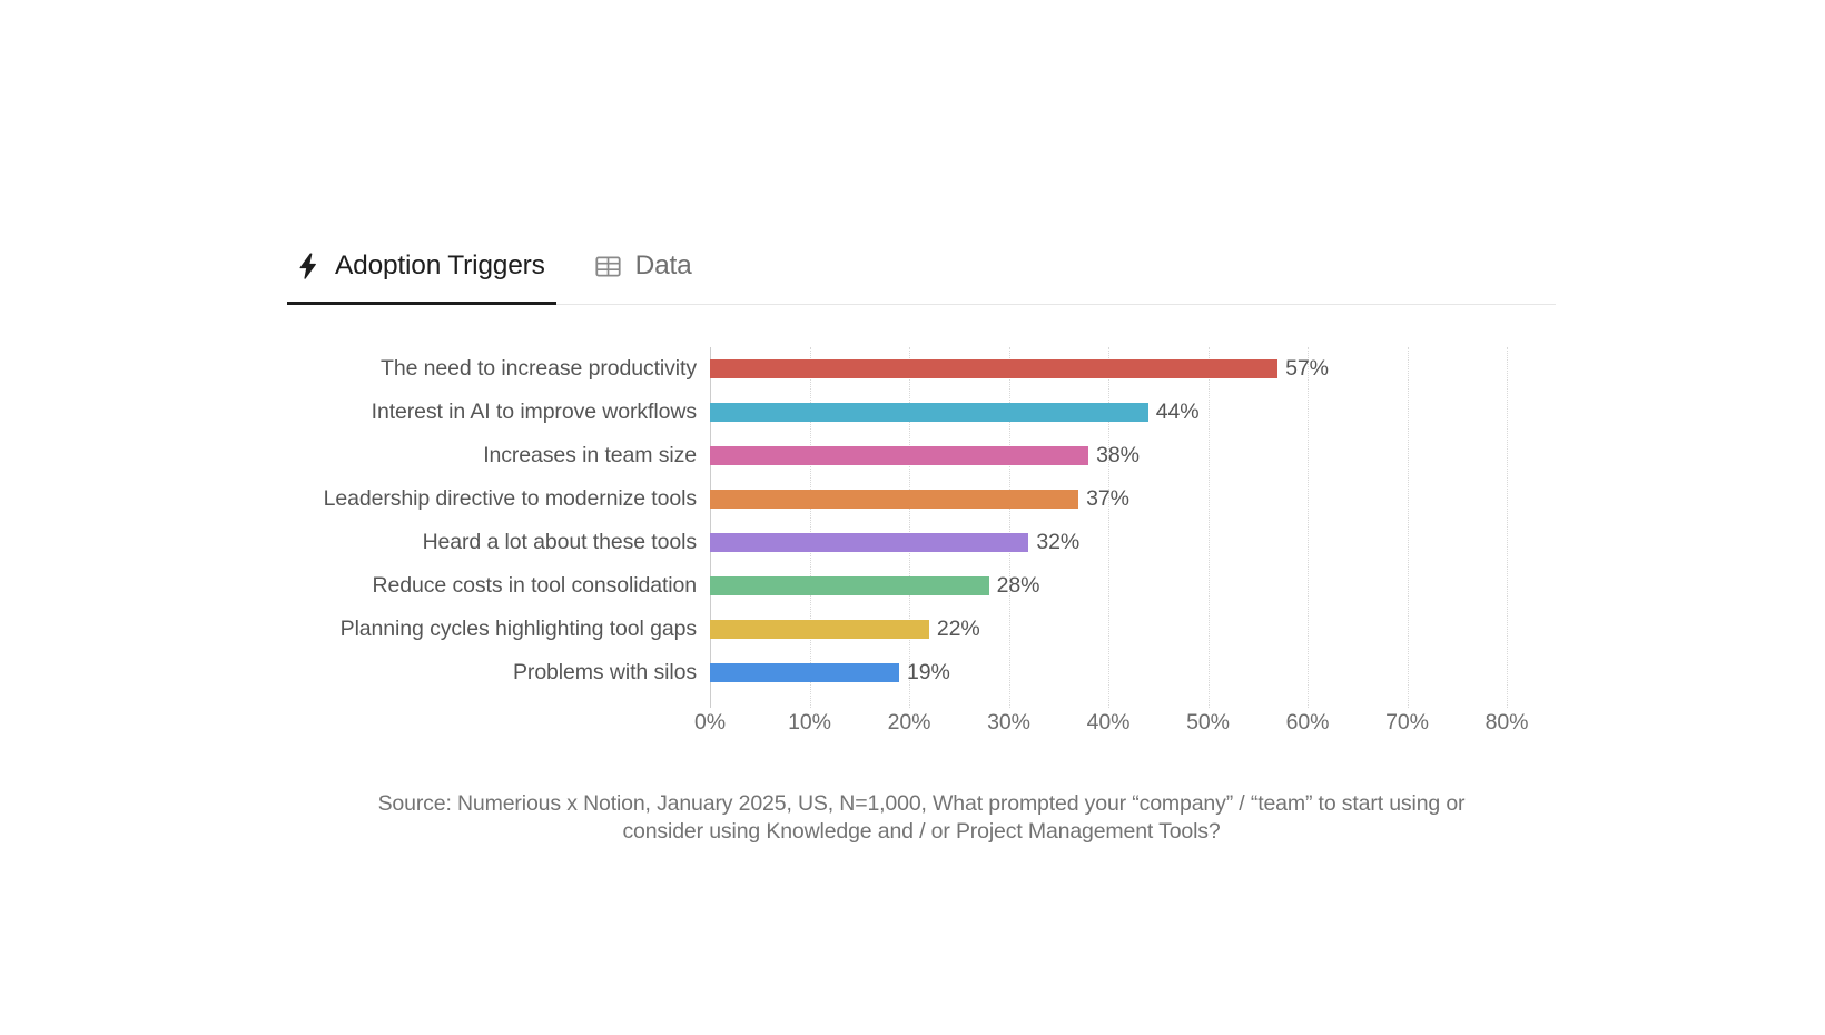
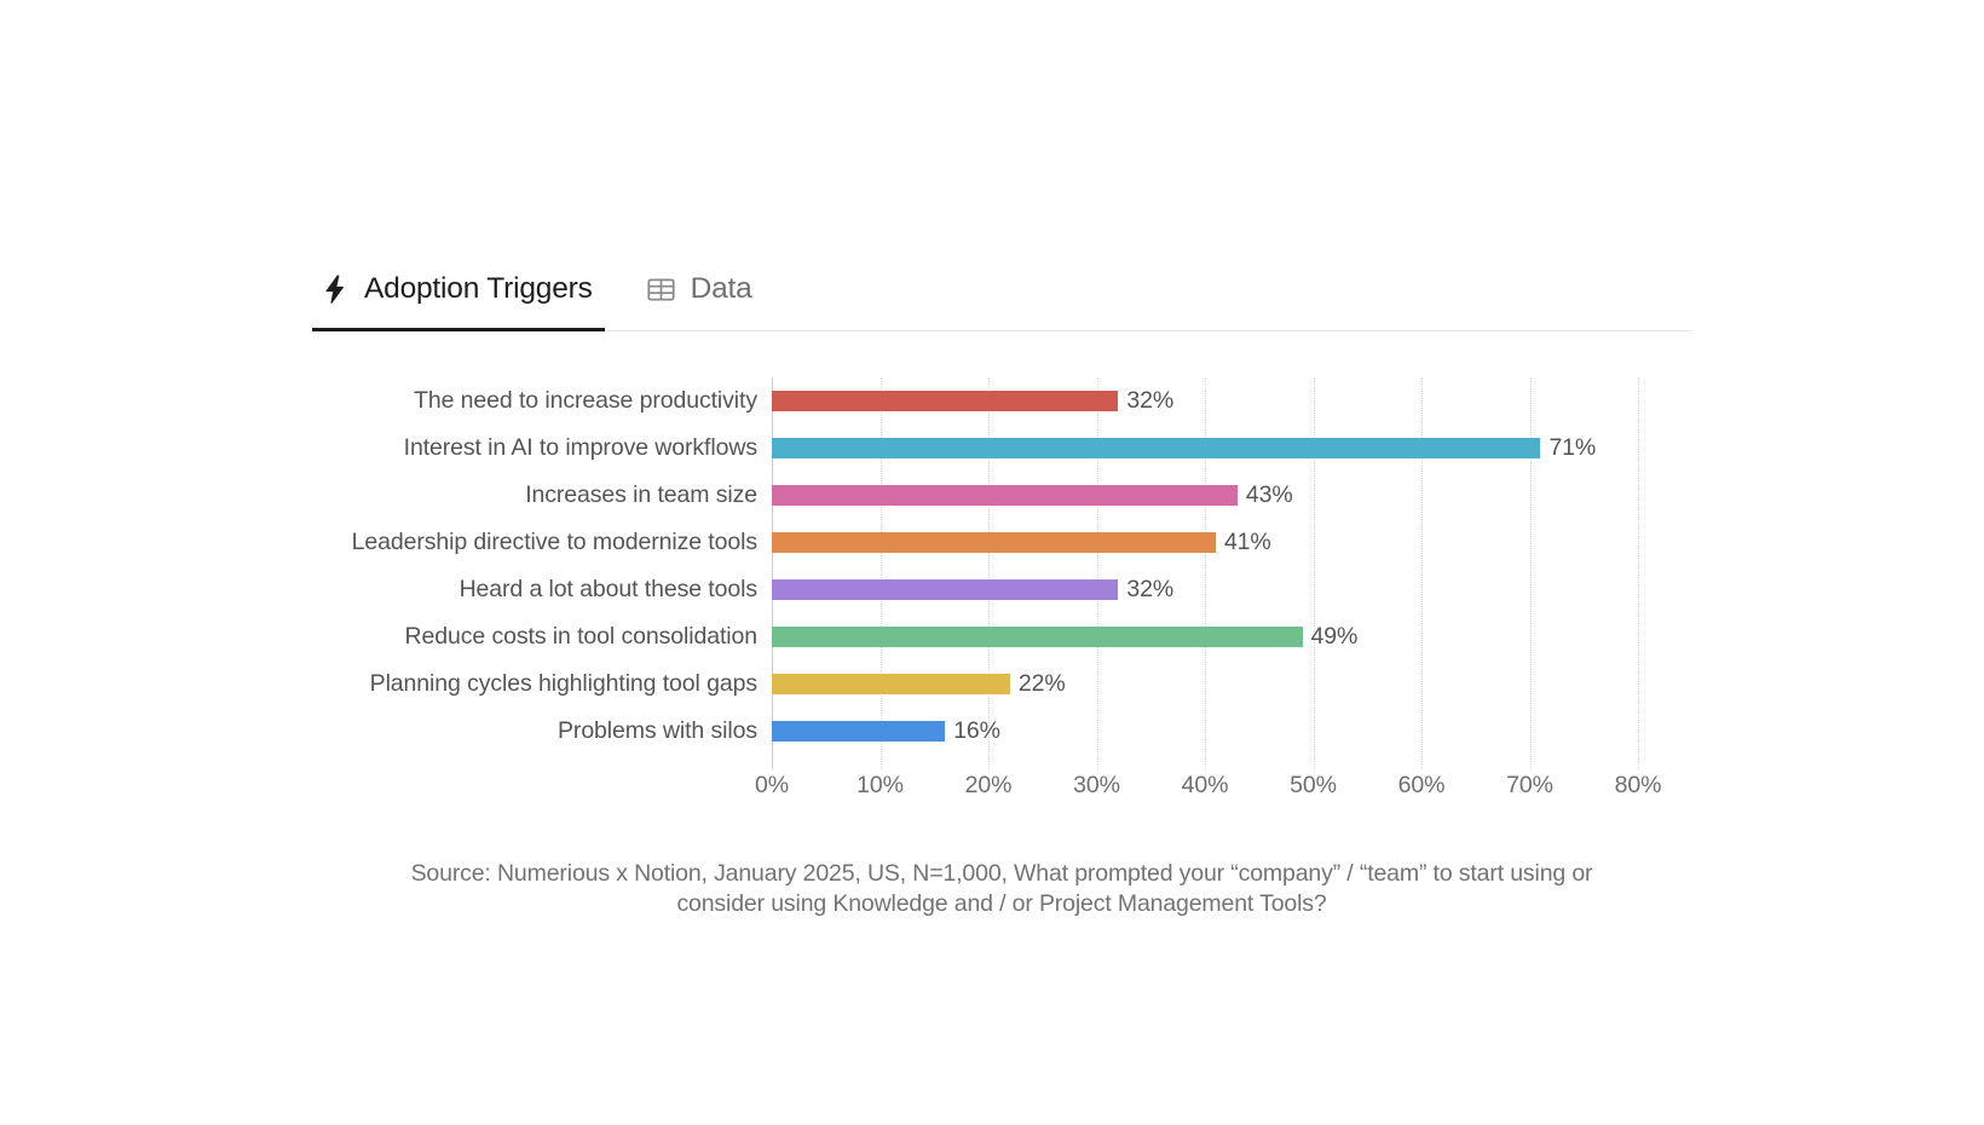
The need to increase productivity: 57% -> 32%
Interest in AI to improve workflows: 44% -> 71%
Increases in team size: 38% -> 43%
Leadership directive to modernize tools: 37% -> 41%
Reduce costs in tool consolidation: 28% -> 49%
Problems with silos: 19% -> 16%
